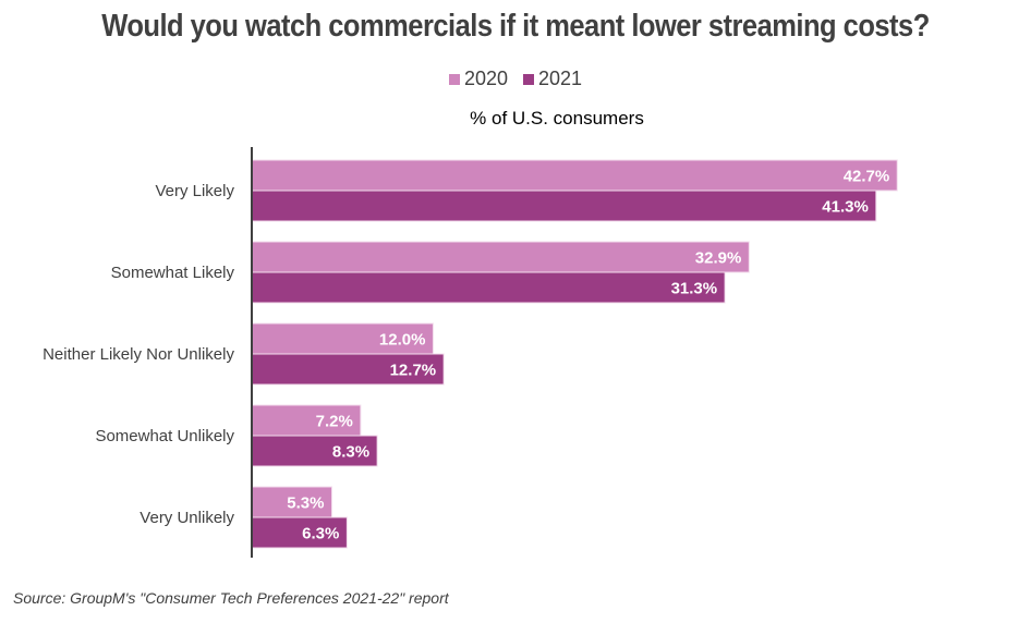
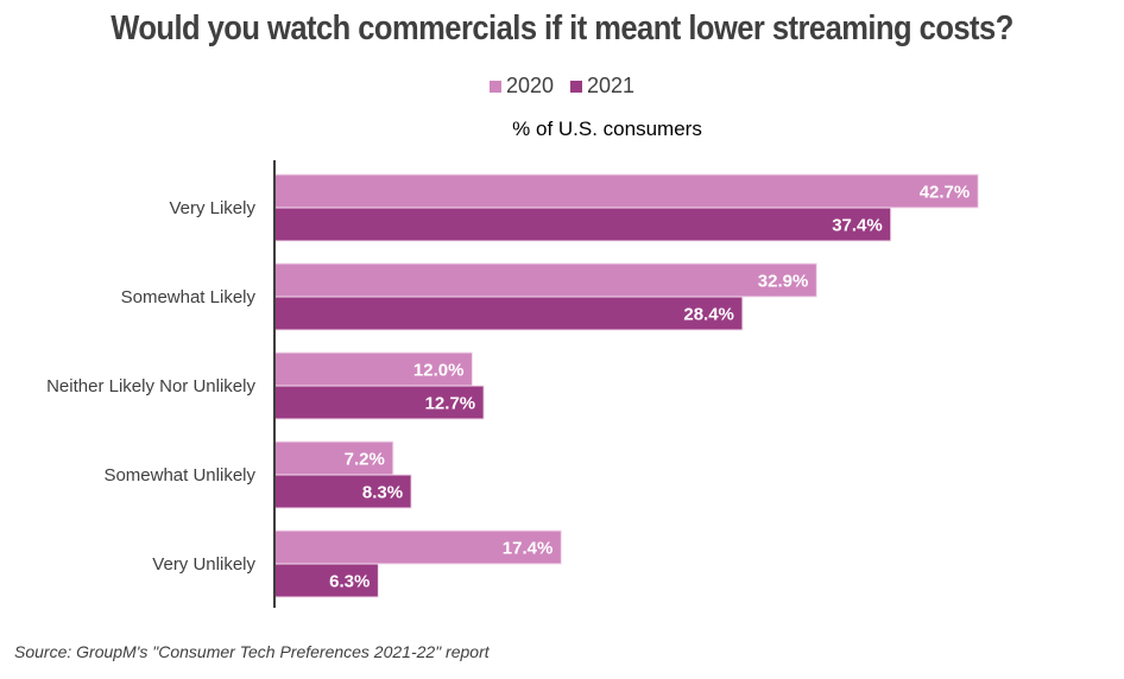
2021/Very Likely: 41.3% -> 37.4%
2021/Somewhat Likely: 31.3% -> 28.4%
2020/Very Unlikely: 5.3% -> 17.4%
